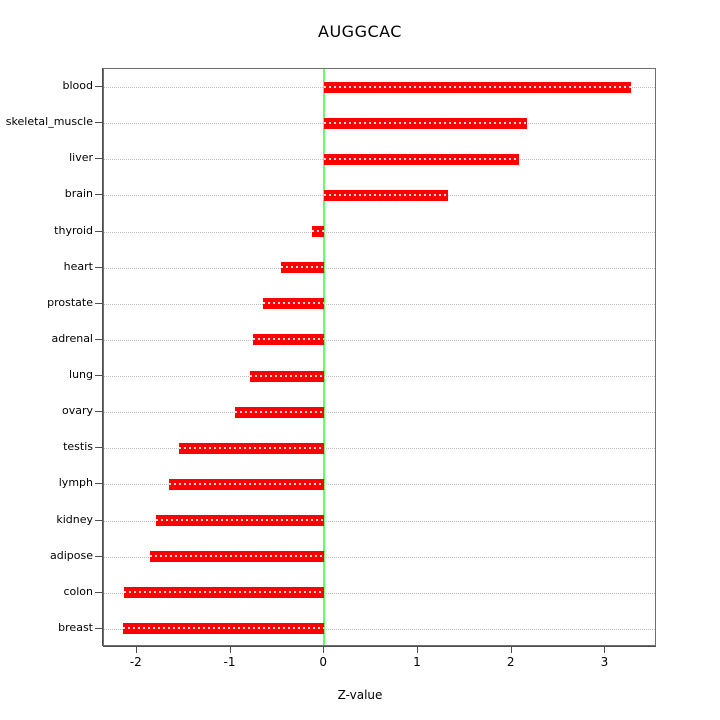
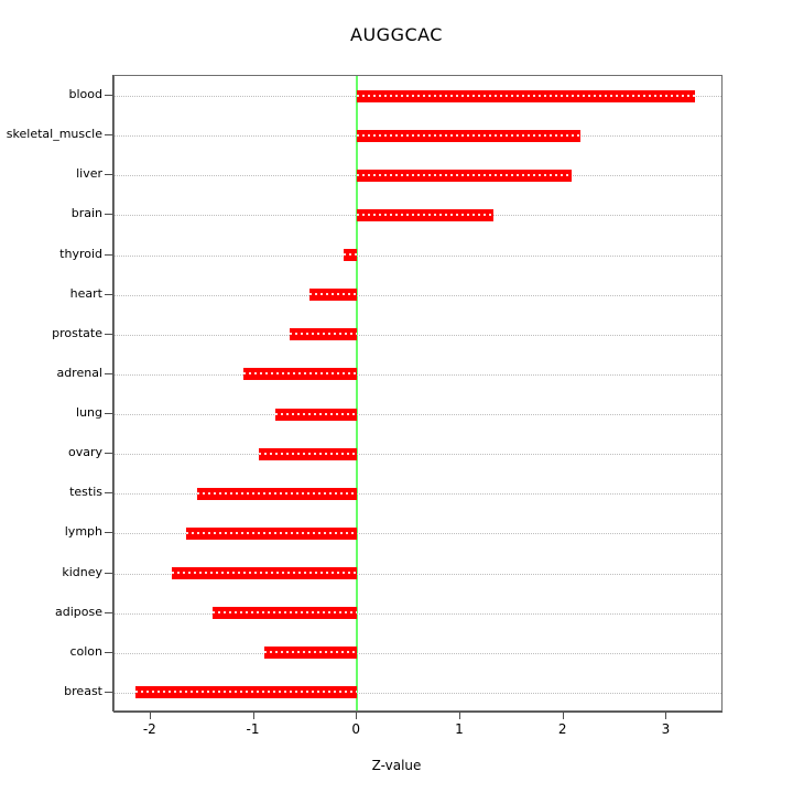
adrenal: -0.8 -> -1.1
adipose: -1.9 -> -1.4
colon: -2.1 -> -0.9
